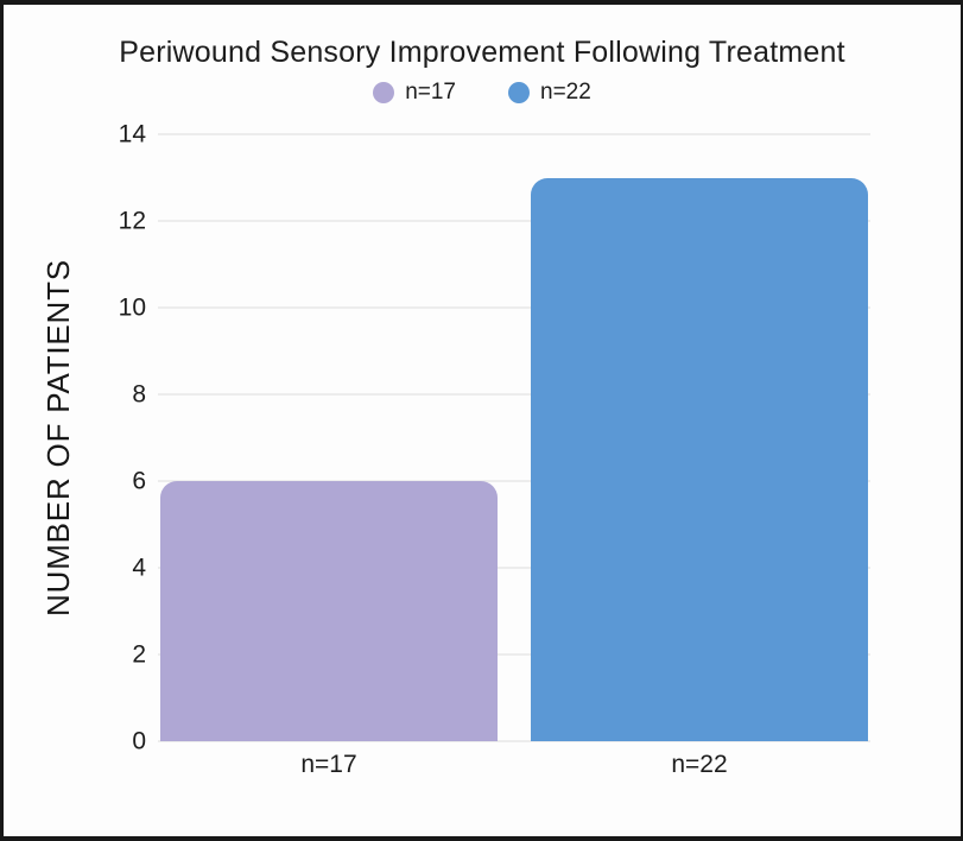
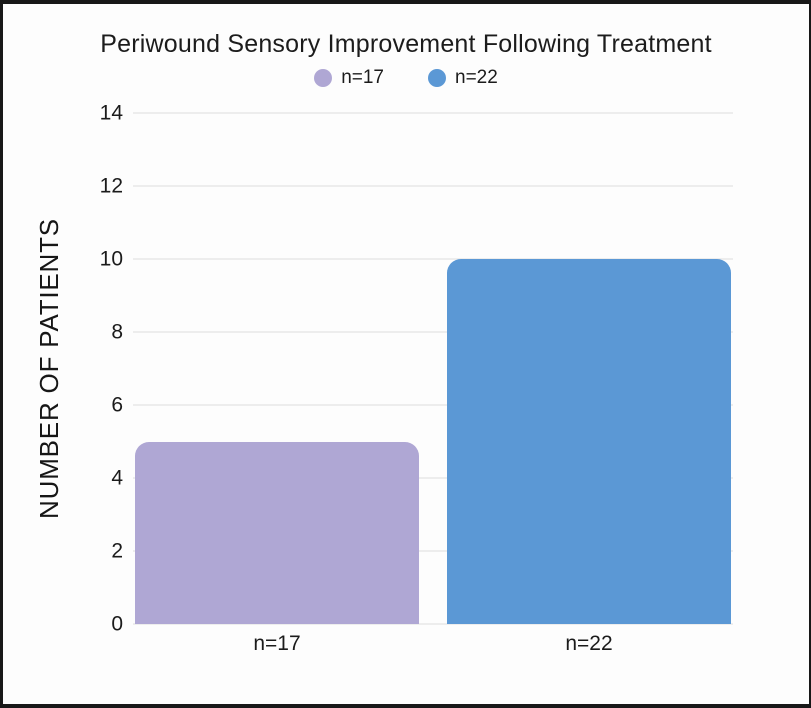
n=17: 6 -> 5
n=22: 13 -> 10
